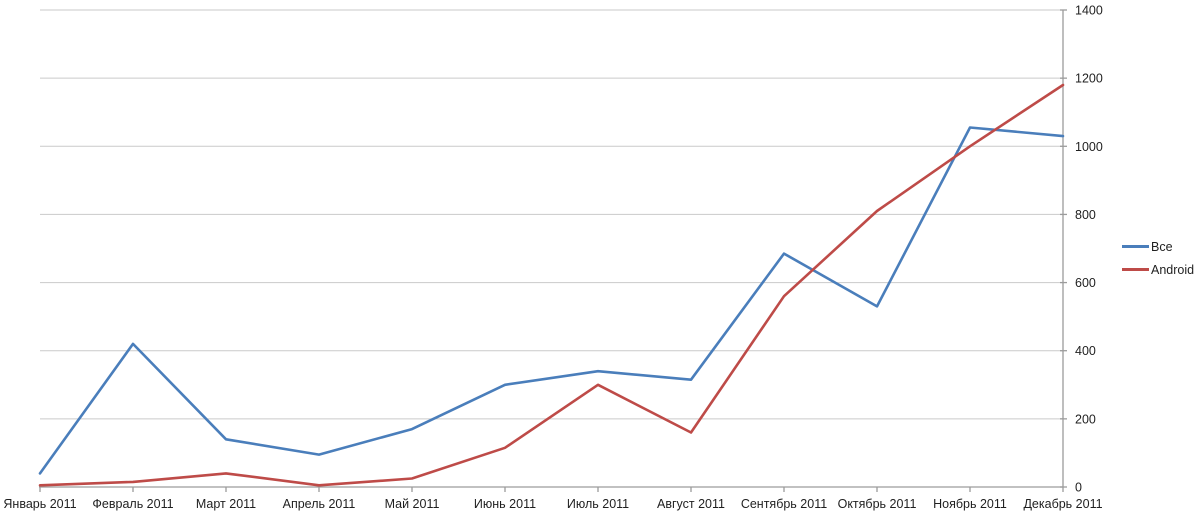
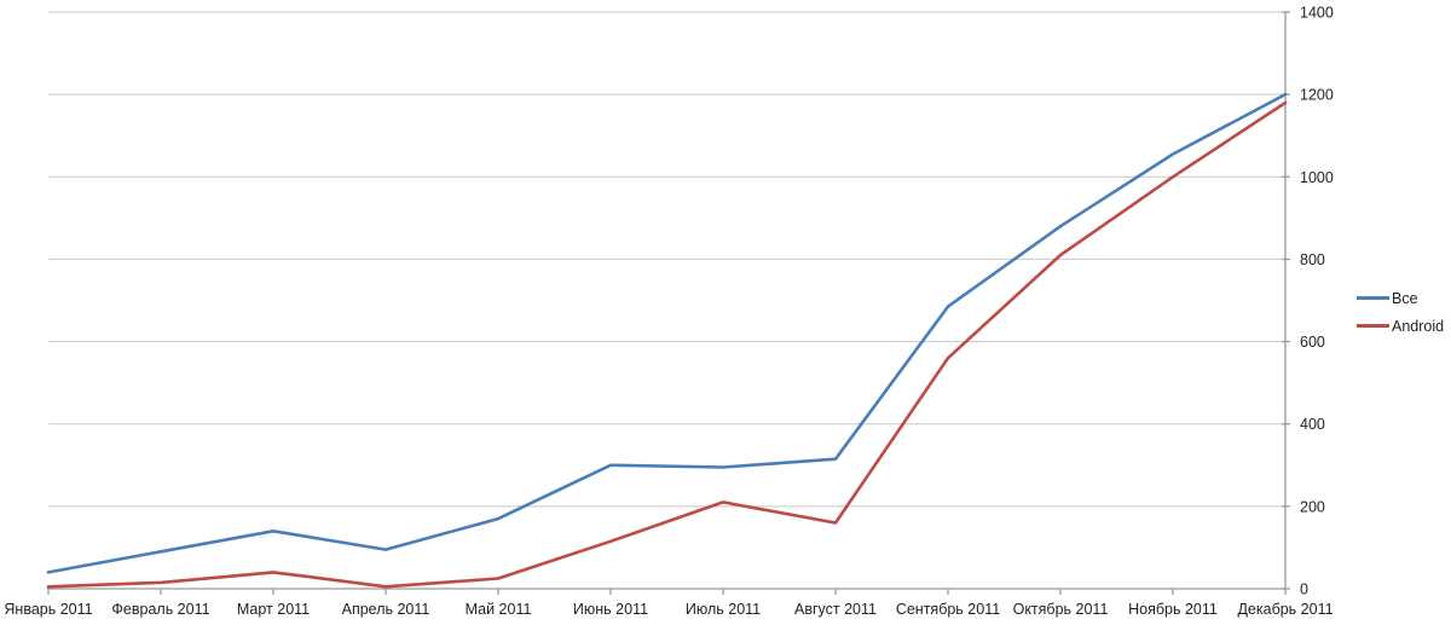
Все/Февраль 2011: 420 -> 90
Все/Июль 2011: 340 -> 300
Android/Июль 2011: 300 -> 210
Все/Октябрь 2011: 530 -> 880
Все/Декабрь 2011: 1030 -> 1200
